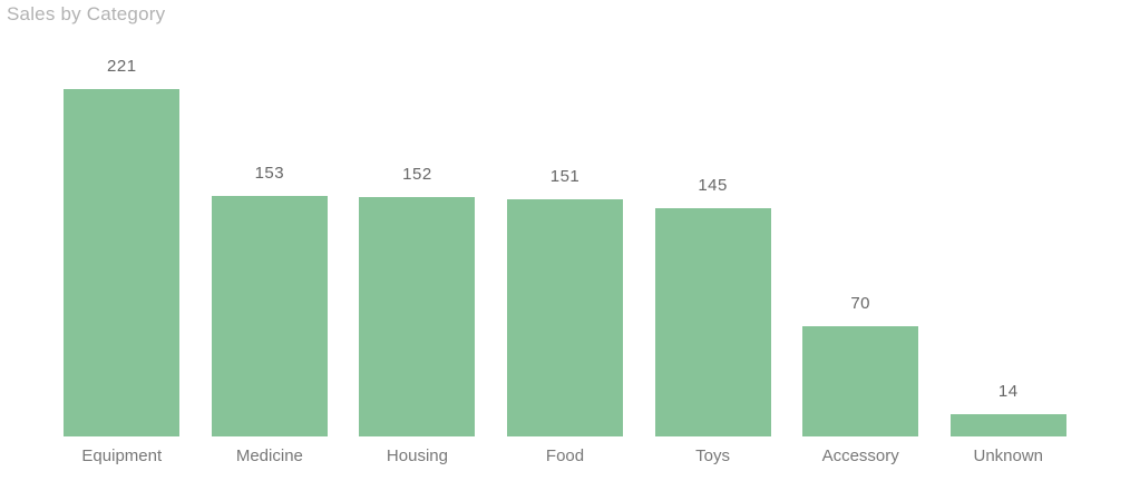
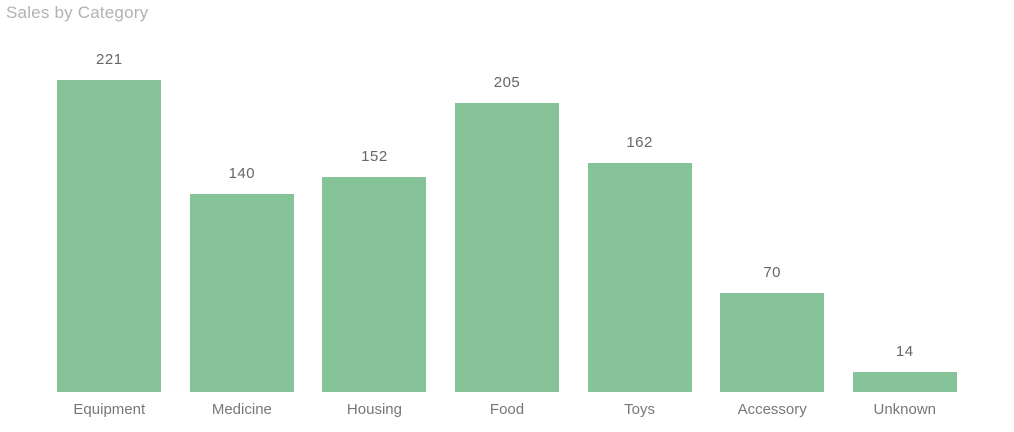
Medicine: 153 -> 140
Food: 151 -> 205
Toys: 145 -> 162
